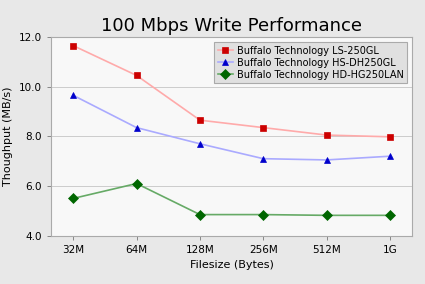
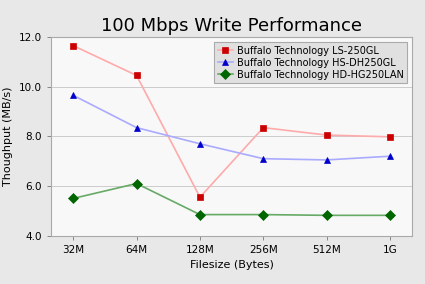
Buffalo Technology LS-250GL/128M: 8.65 -> 5.55
